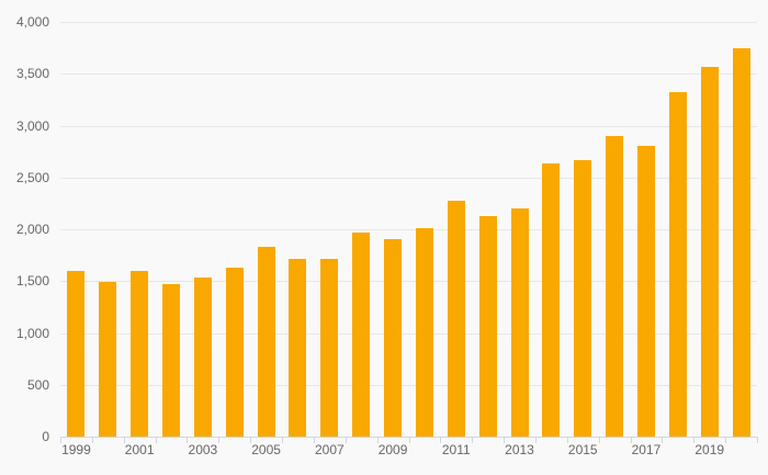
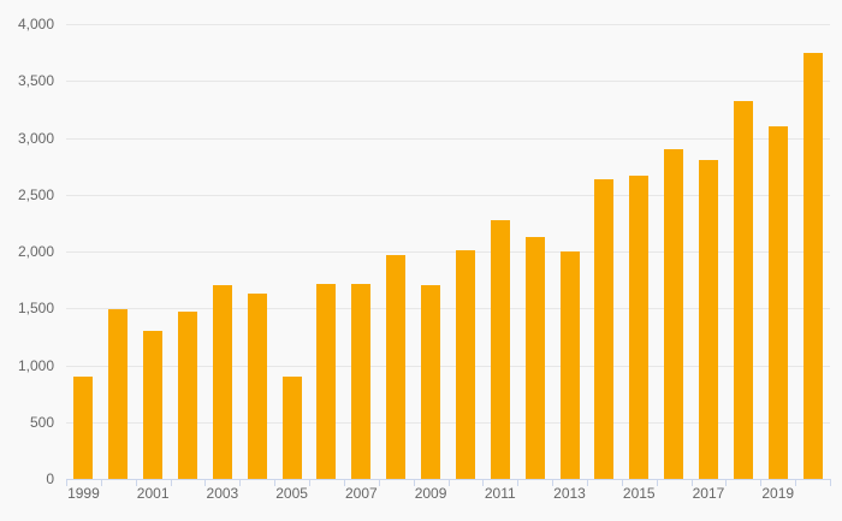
1999: 1600 -> 900
2001: 1600 -> 1300
2003: 1500 -> 1700
2005: 1800 -> 900
2009: 1900 -> 1700
2013: 2200 -> 2000
2019: 3600 -> 3100
